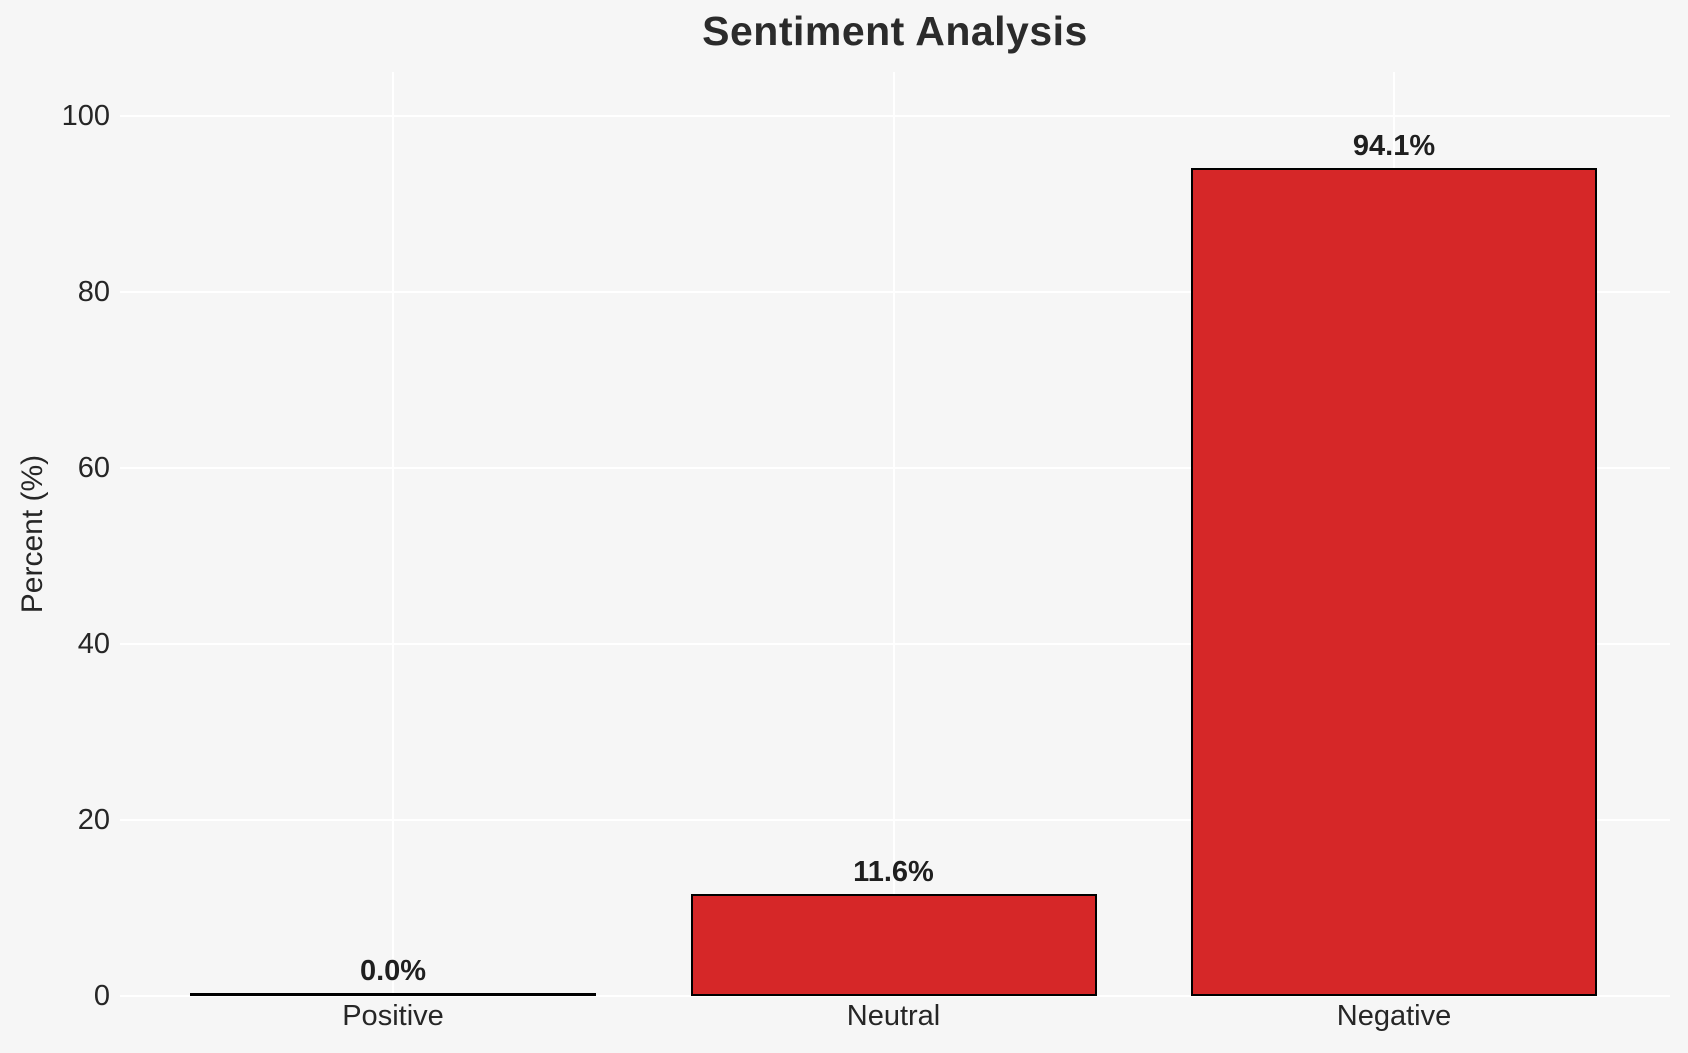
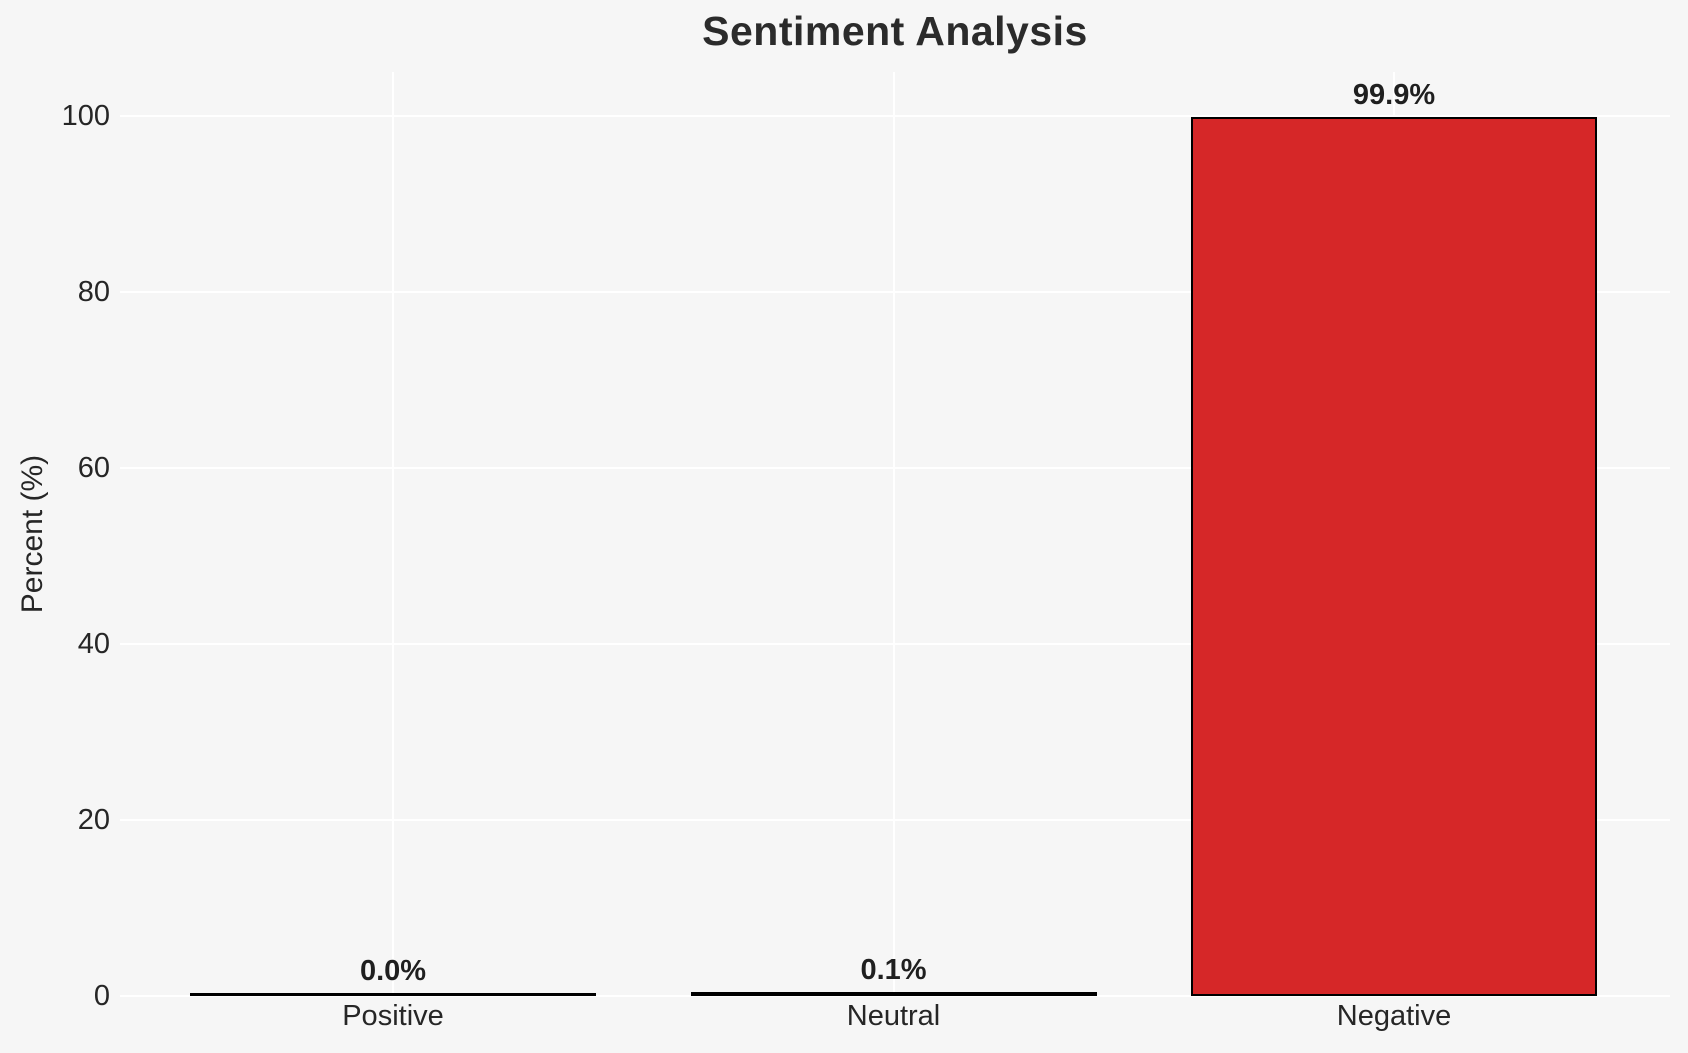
Neutral: 11.6% -> 0.1%
Negative: 94.1% -> 99.9%
